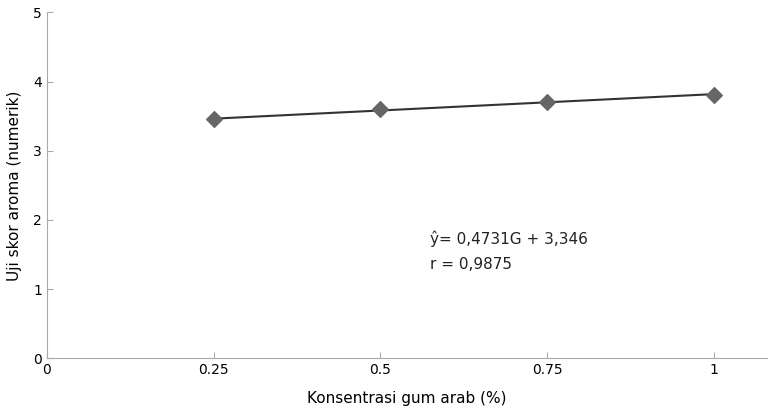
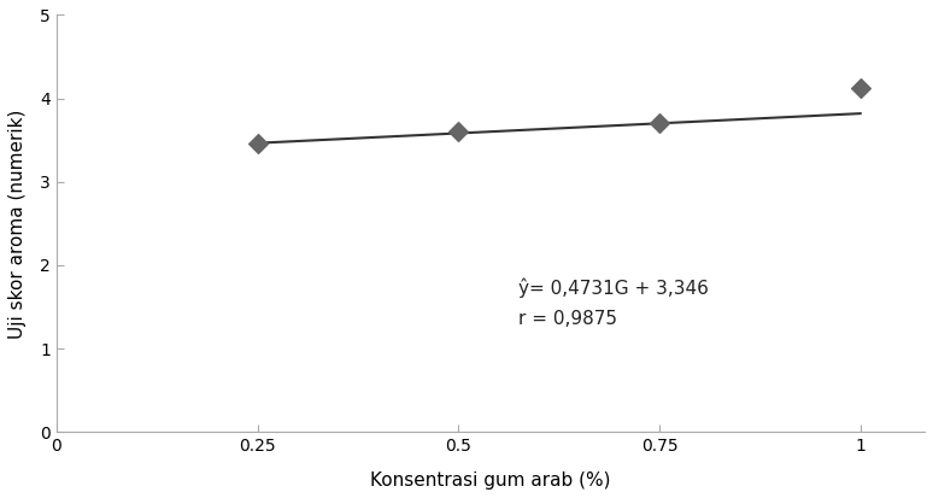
1: 3.80 -> 4.12
